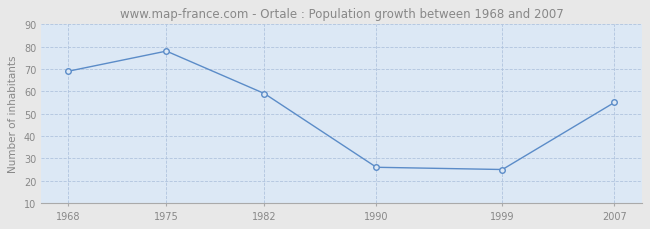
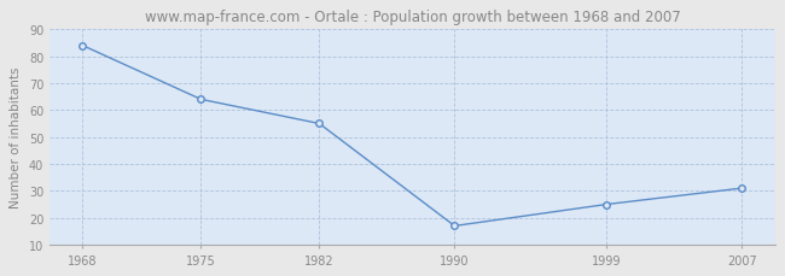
1968: 69 -> 84
1975: 78 -> 64
1982: 59 -> 55
1990: 26 -> 17
2007: 55 -> 31
